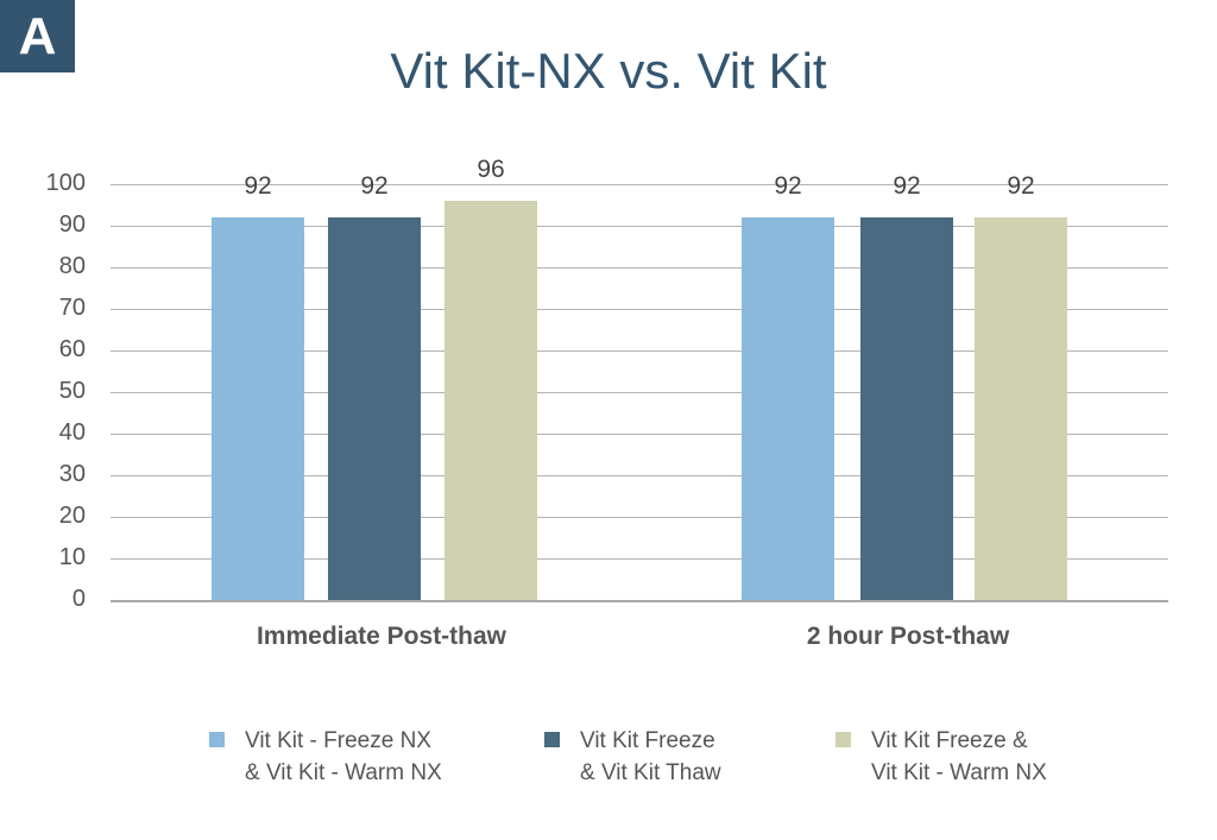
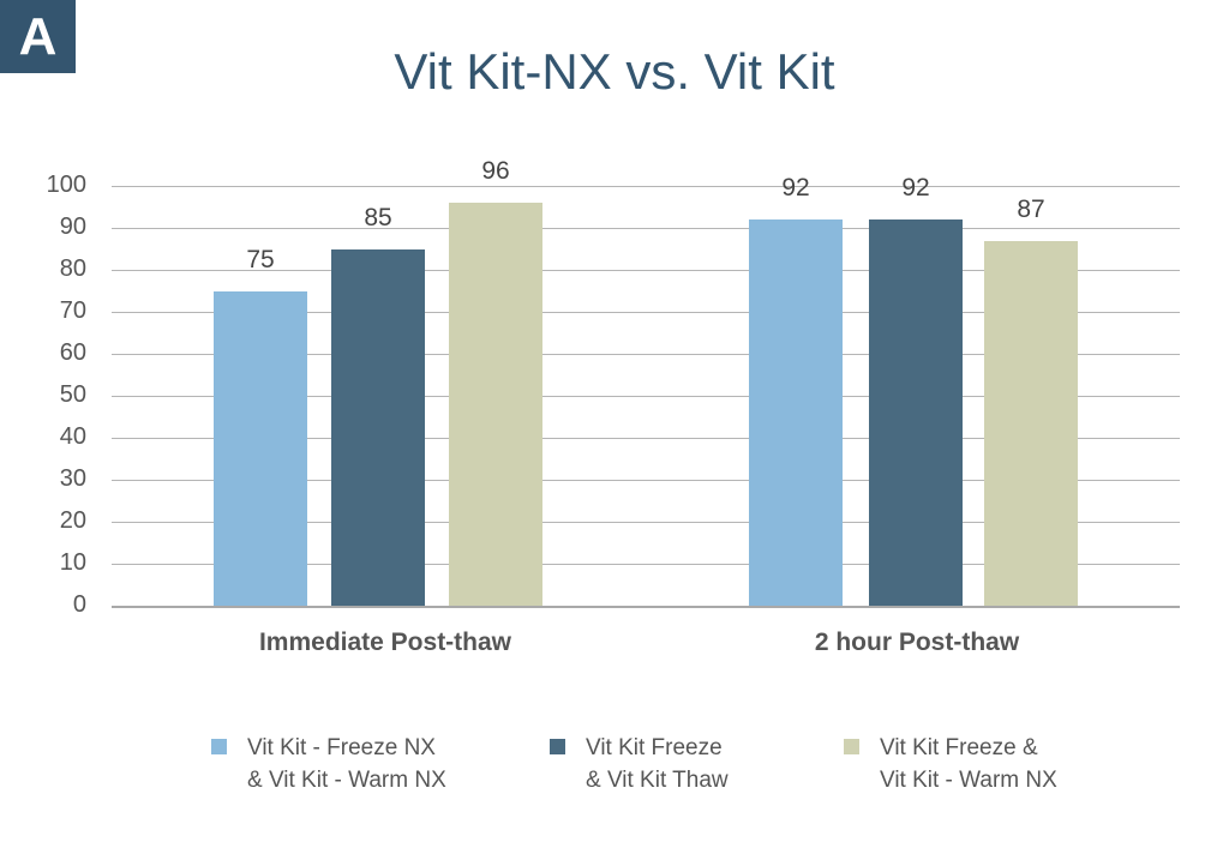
Vit Kit - Freeze NX & Vit Kit - Warm NX/Immediate Post-thaw: 92 -> 75
Vit Kit Freeze & Vit Kit Thaw/Immediate Post-thaw: 92 -> 85
Vit Kit Freeze & Vit Kit - Warm NX/2 hour Post-thaw: 92 -> 87
